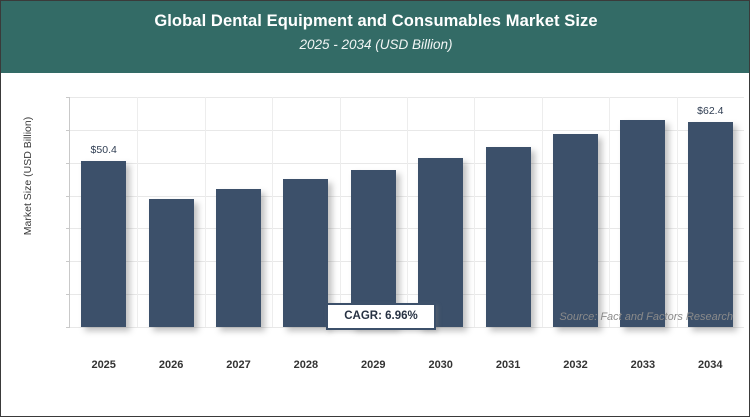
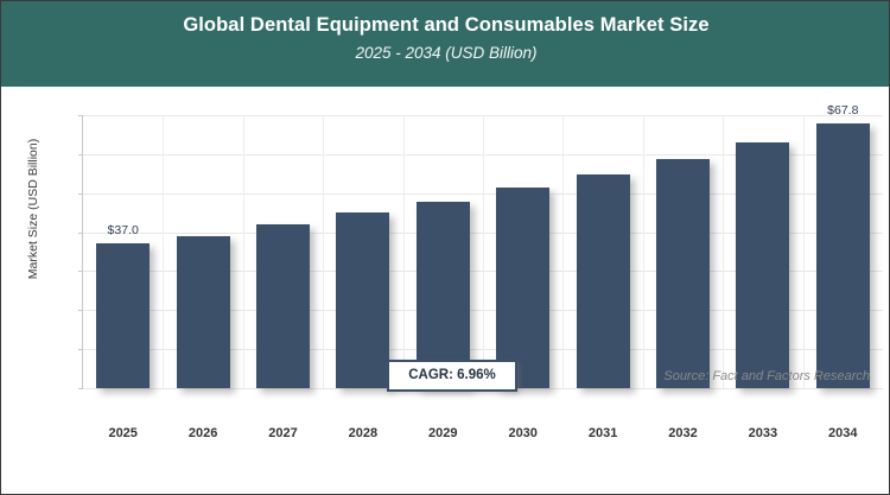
2025: $50.4 -> $37.0
2034: $62.4 -> $67.8
